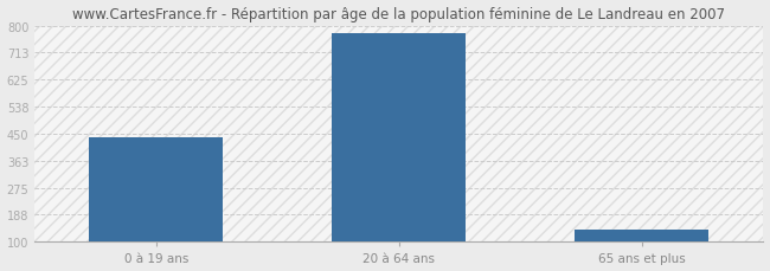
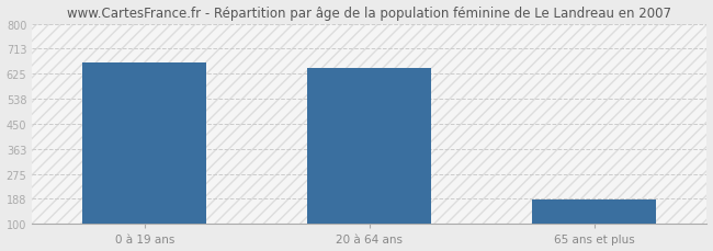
0 à 19 ans: 437 -> 665
20 à 64 ans: 775 -> 645
65 ans et plus: 138 -> 185
